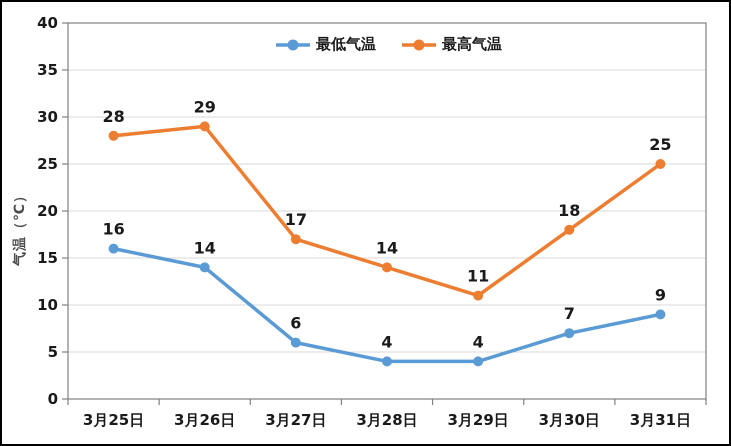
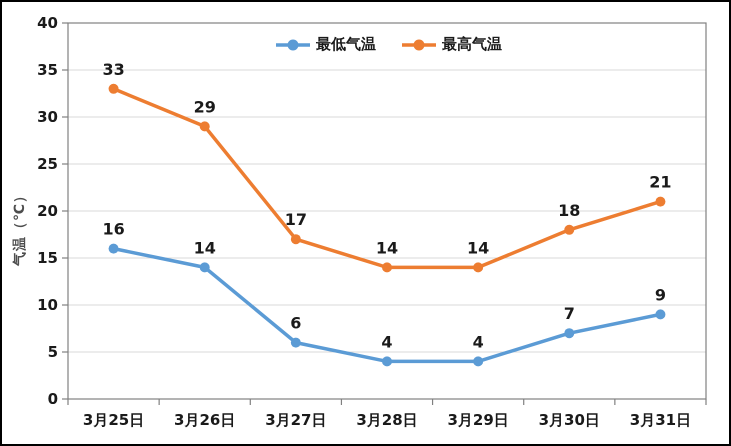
最高气温/3月25日: 28 -> 33
最高气温/3月29日: 11 -> 14
最高气温/3月31日: 25 -> 21
